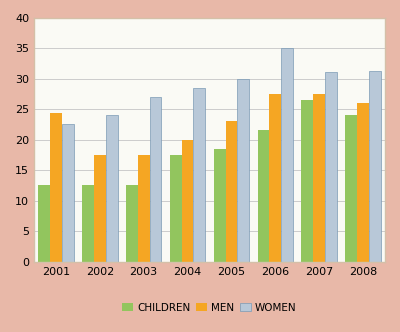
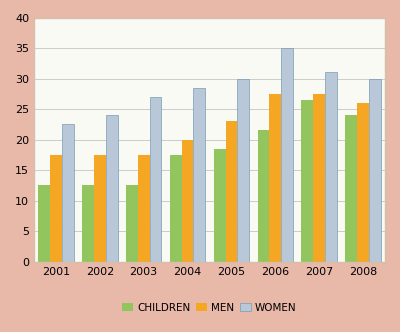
MEN/2001: 24.4 -> 17.5
WOMEN/2008: 31.2 -> 30.0
